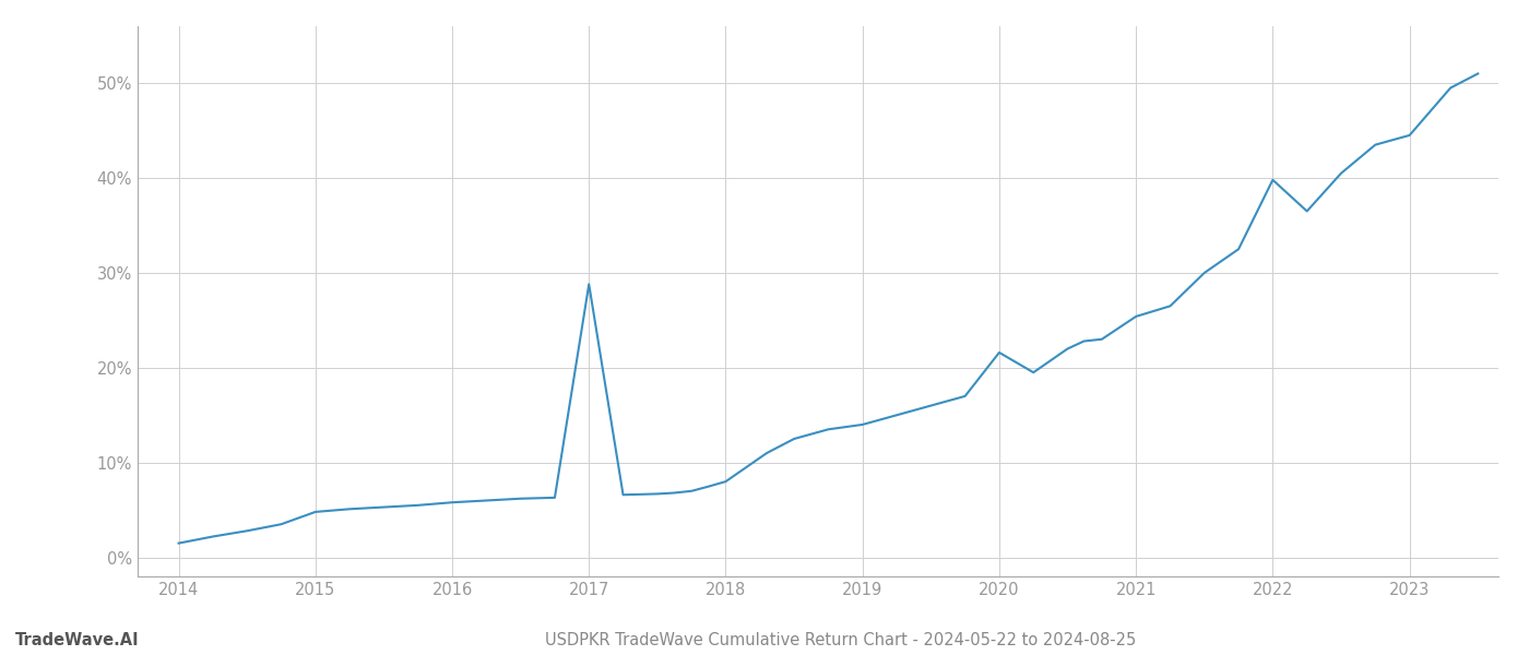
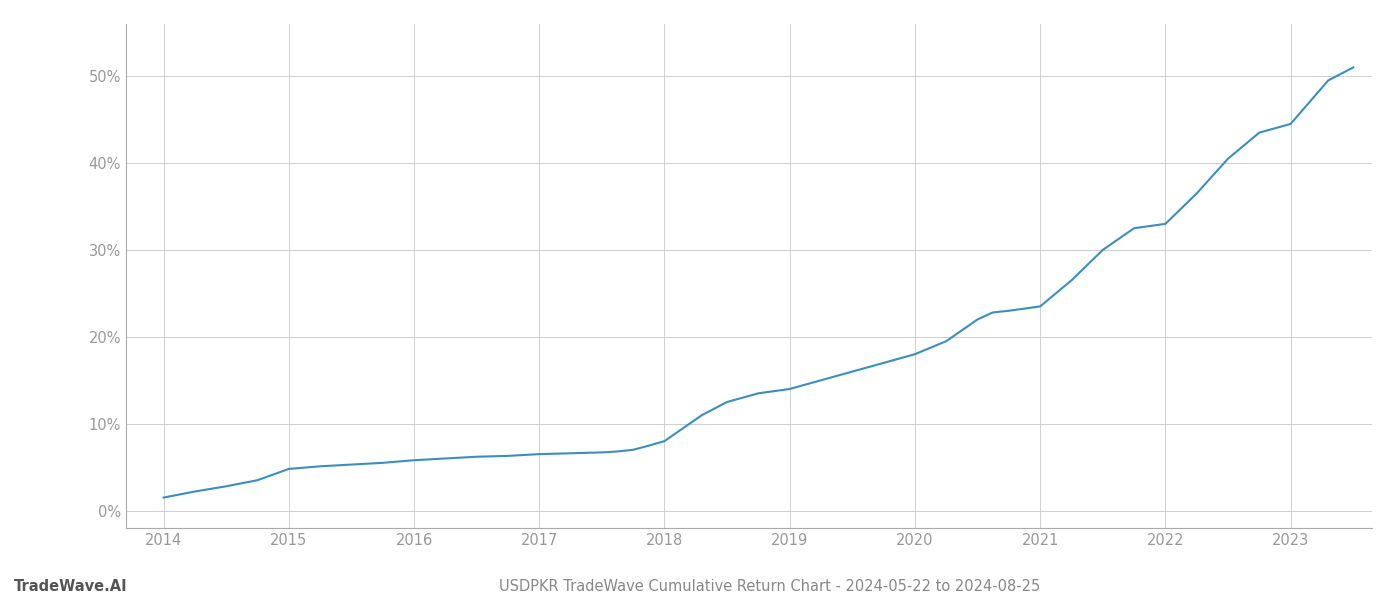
2017: 28.8% -> 6.5%
2020: 21.6% -> 18.0%
2021: 25.4% -> 23.5%
2022: 39.8% -> 33.0%
